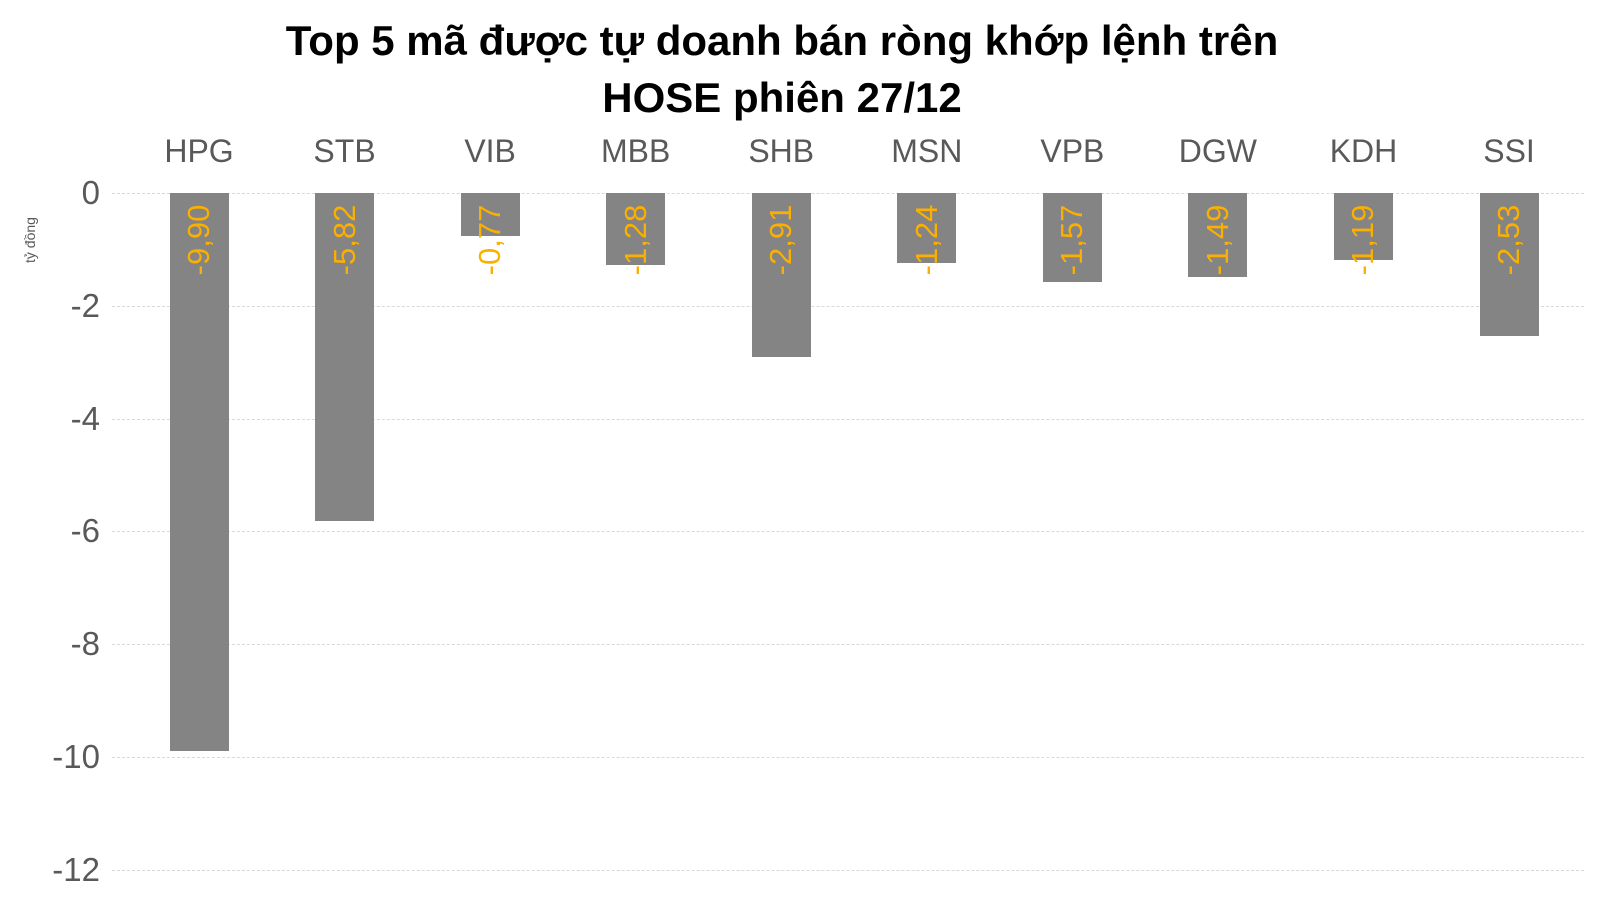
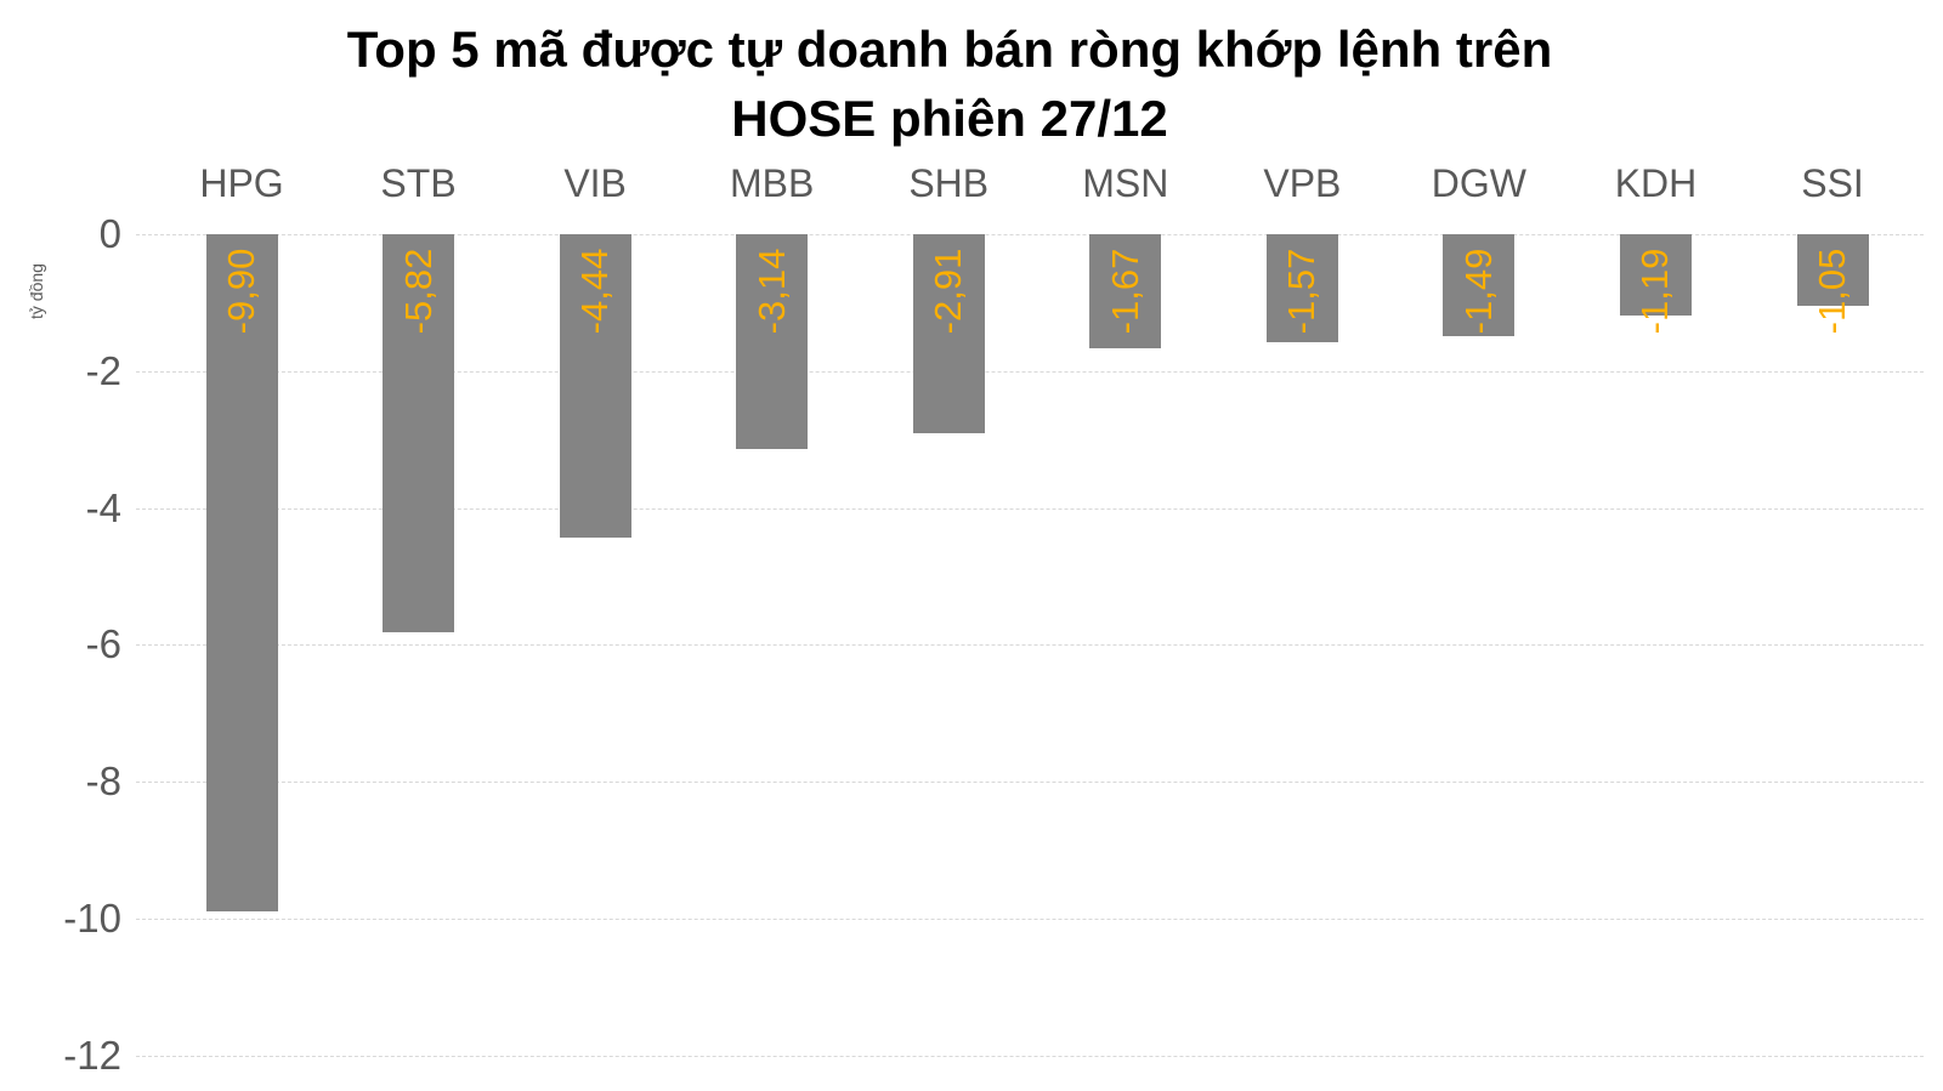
VIB: -0,77 -> -4,44
MBB: -1,28 -> -3,14
MSN: -1,24 -> -1,67
SSI: -2,53 -> -1,05
